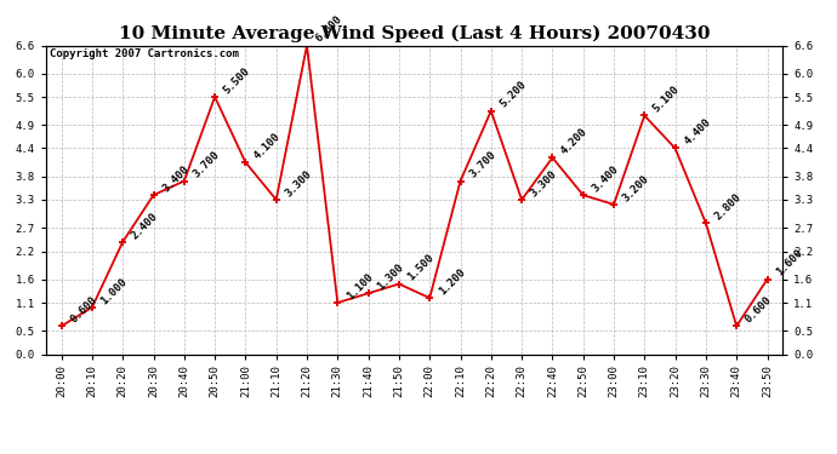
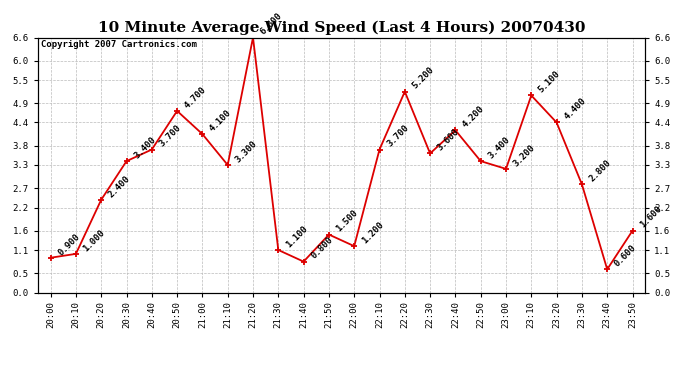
20:00: 0.600 -> 0.900
20:50: 5.500 -> 4.700
21:40: 1.300 -> 0.800
22:30: 3.300 -> 3.600
